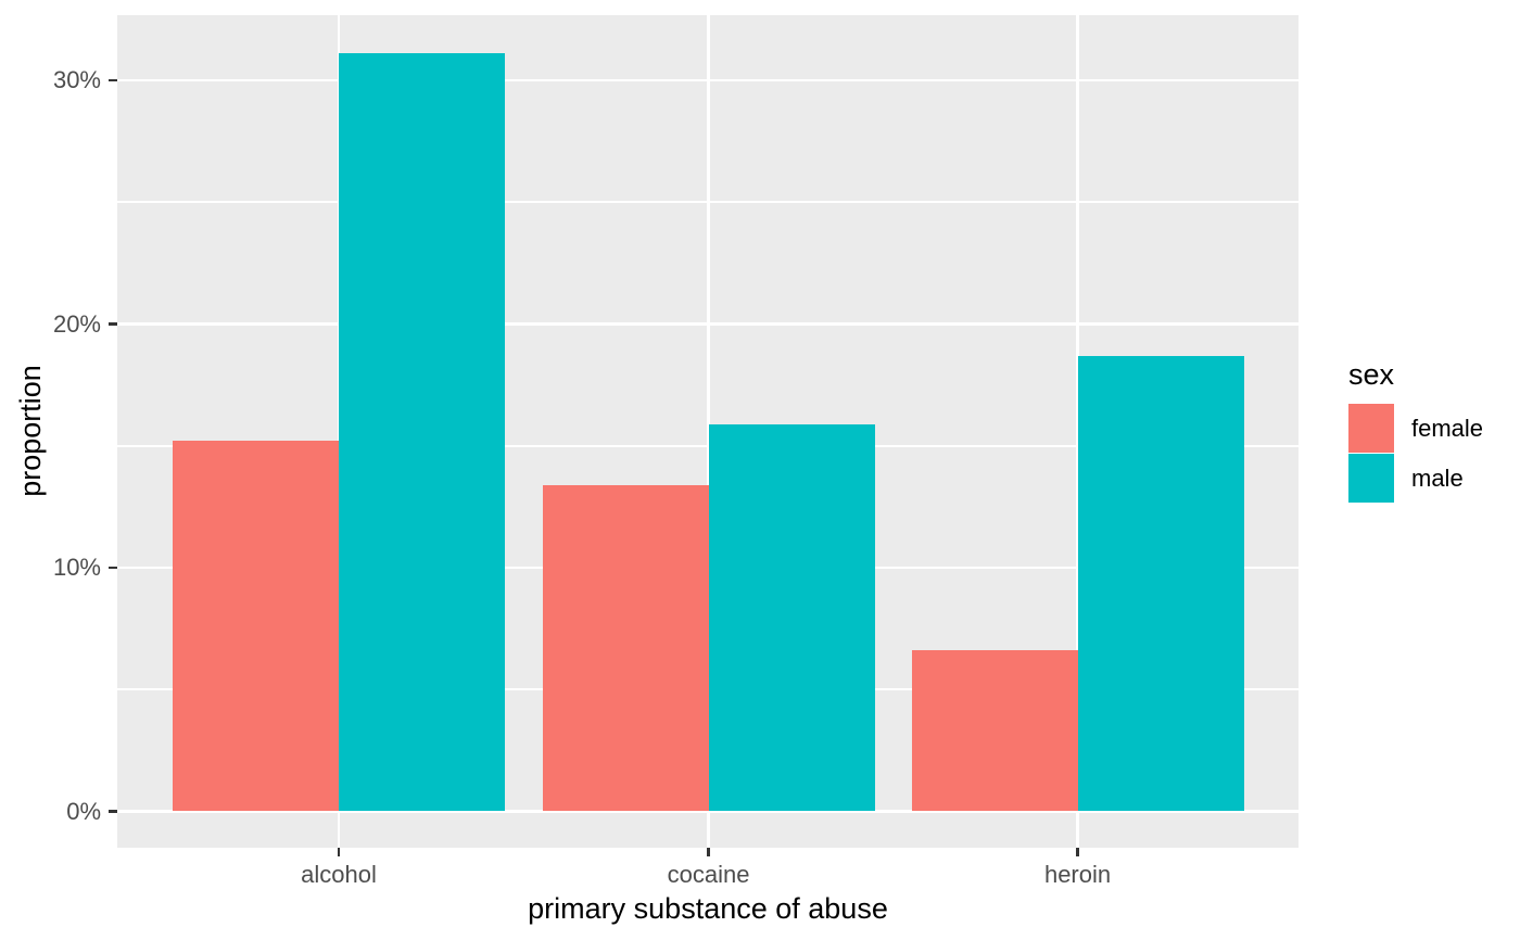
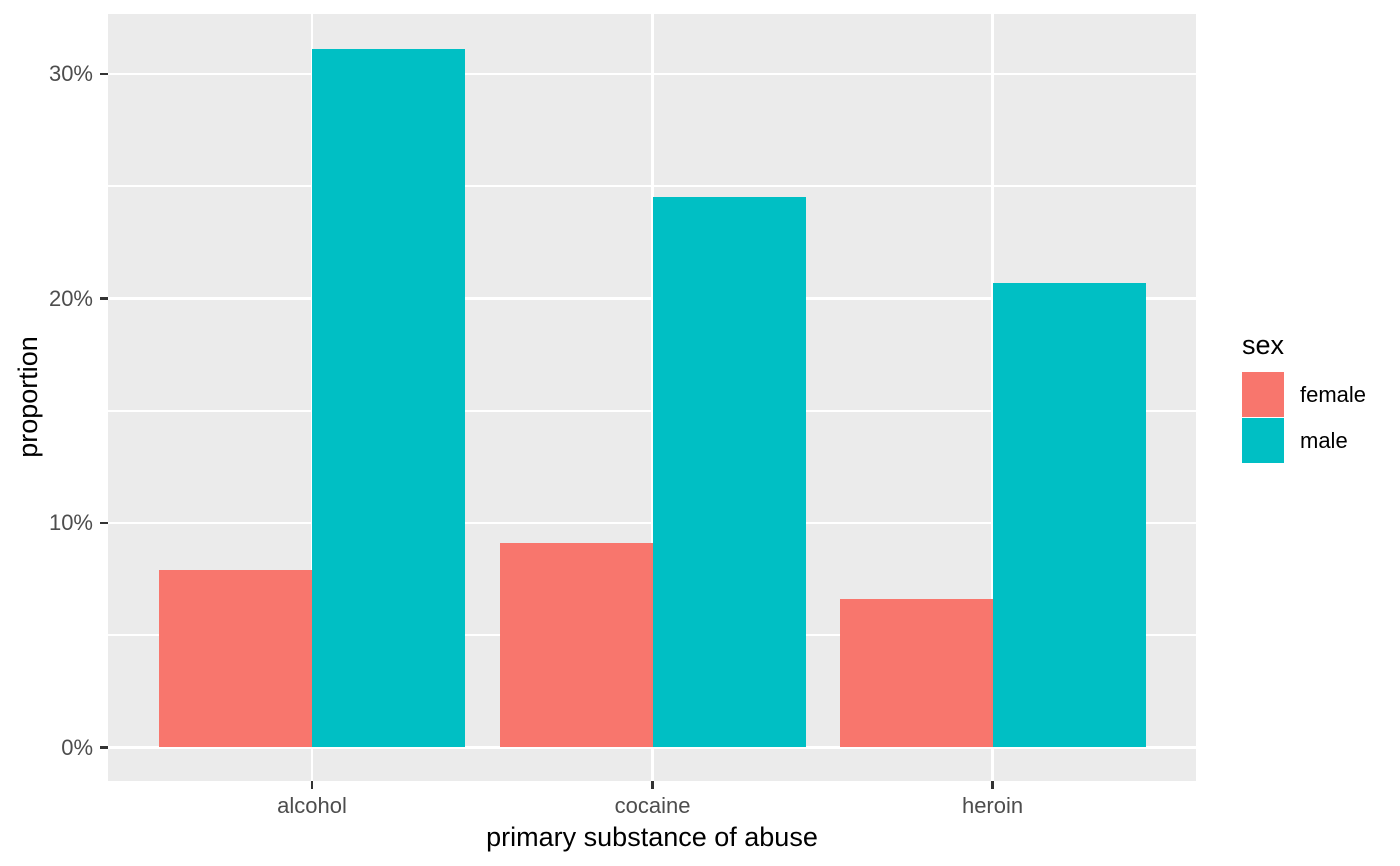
female/alcohol: 15.2% -> 7.9%
female/cocaine: 13.4% -> 9.1%
male/cocaine: 15.9% -> 24.5%
male/heroin: 18.7% -> 20.7%
